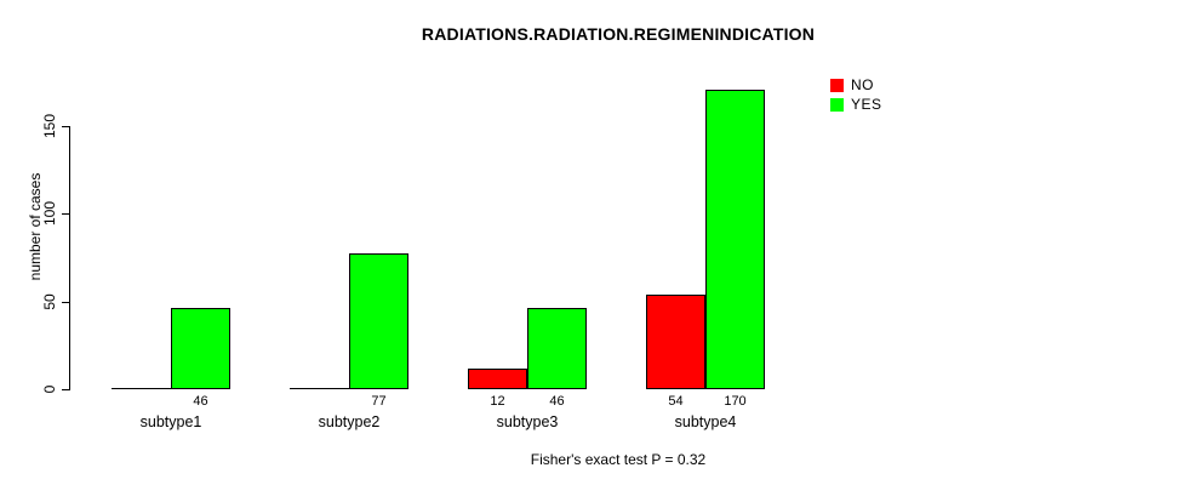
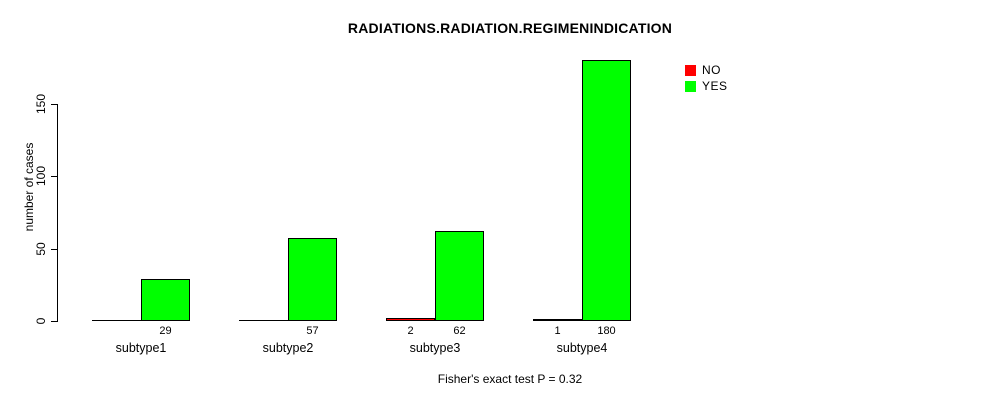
YES/subtype1: 46 -> 29
YES/subtype2: 77 -> 57
NO/subtype3: 12 -> 2
YES/subtype3: 46 -> 62
NO/subtype4: 54 -> 1
YES/subtype4: 170 -> 180
